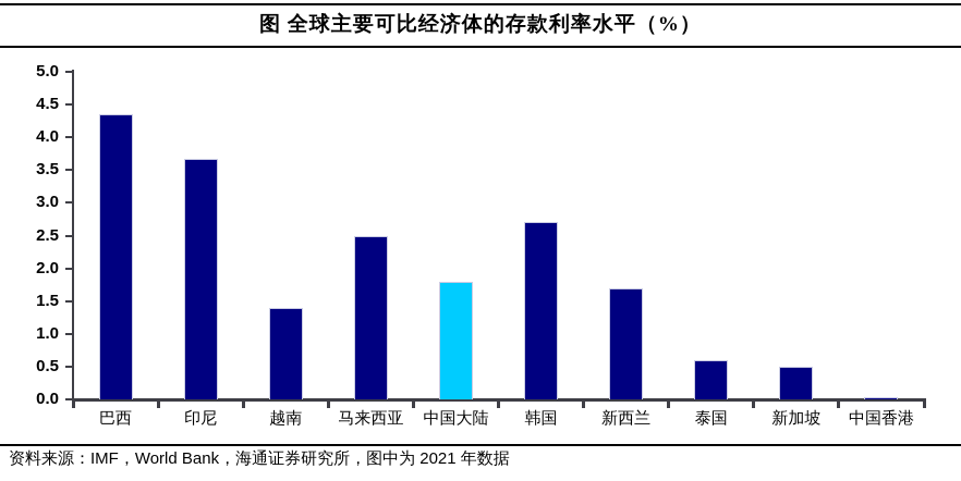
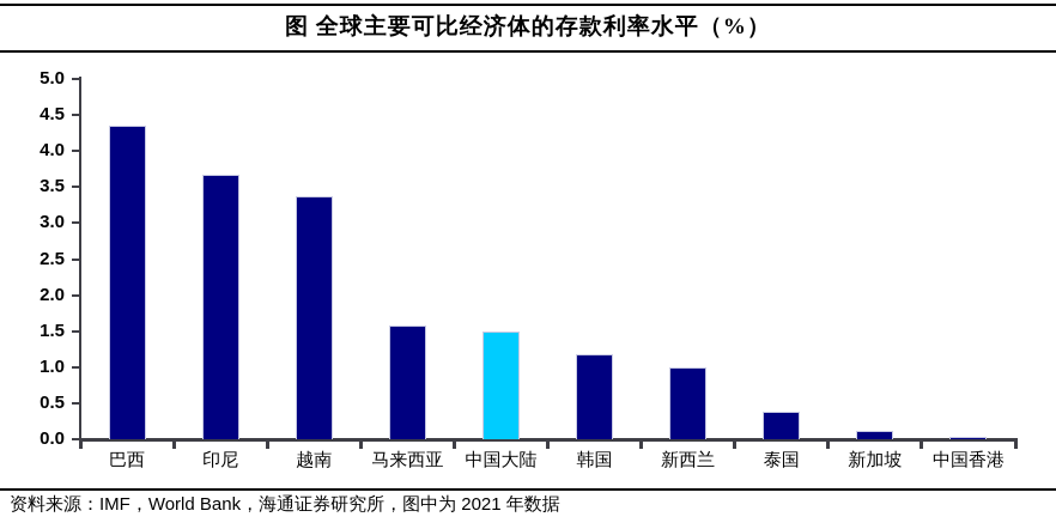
越南: 1.4 -> 3.4
马来西亚: 2.5 -> 1.6
中国大陆: 1.8 -> 1.5
韩国: 2.7 -> 1.2
新西兰: 1.7 -> 1.0
泰国: 0.6 -> 0.4
新加坡: 0.5 -> 0.1
